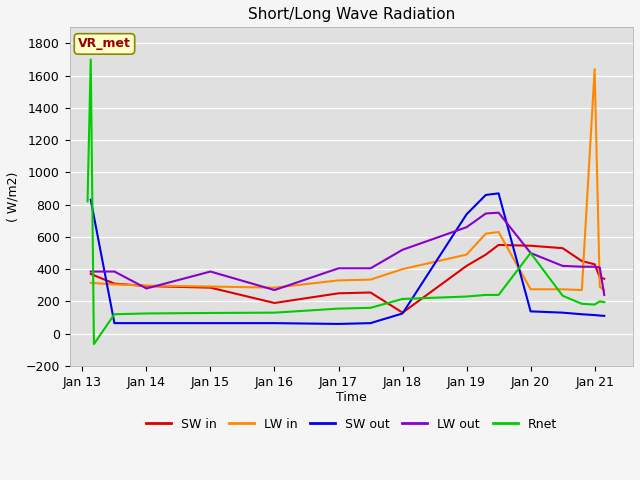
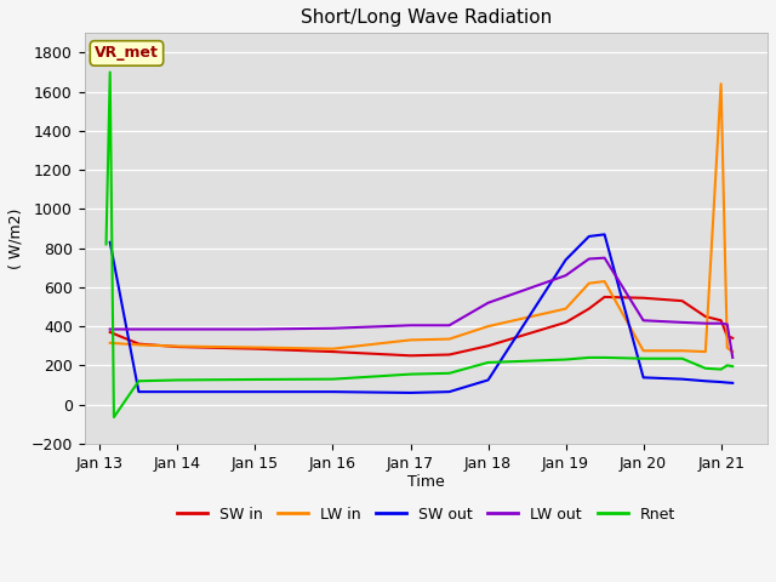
LW out/Jan 14: 280 -> 380
SW in/Jan 16: 190 -> 270
LW out/Jan 16: 270 -> 390
SW in/Jan 18: 130 -> 300
LW out/Jan 20: 500 -> 430
Rnet/Jan 20: 500 -> 240
